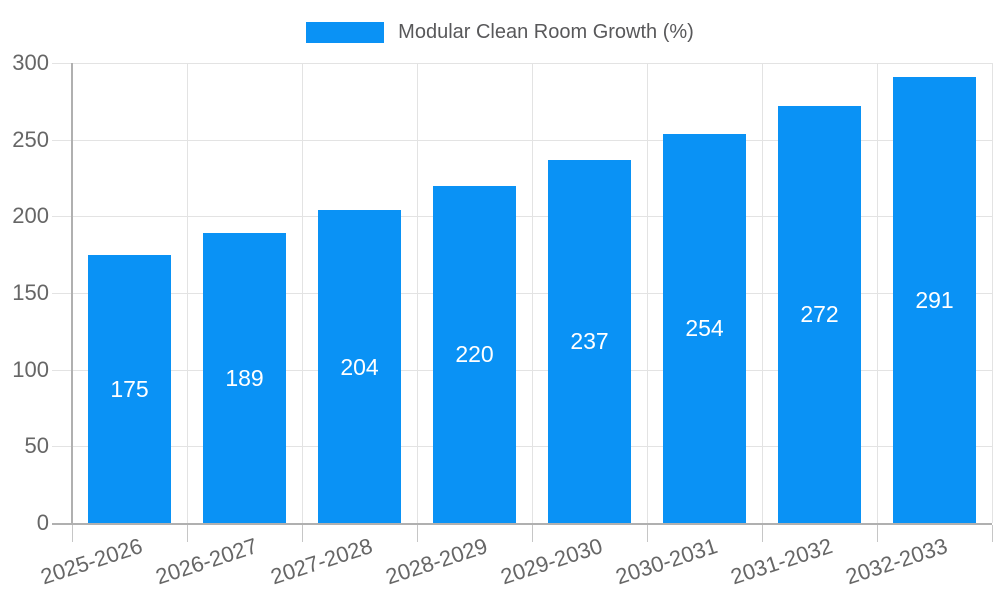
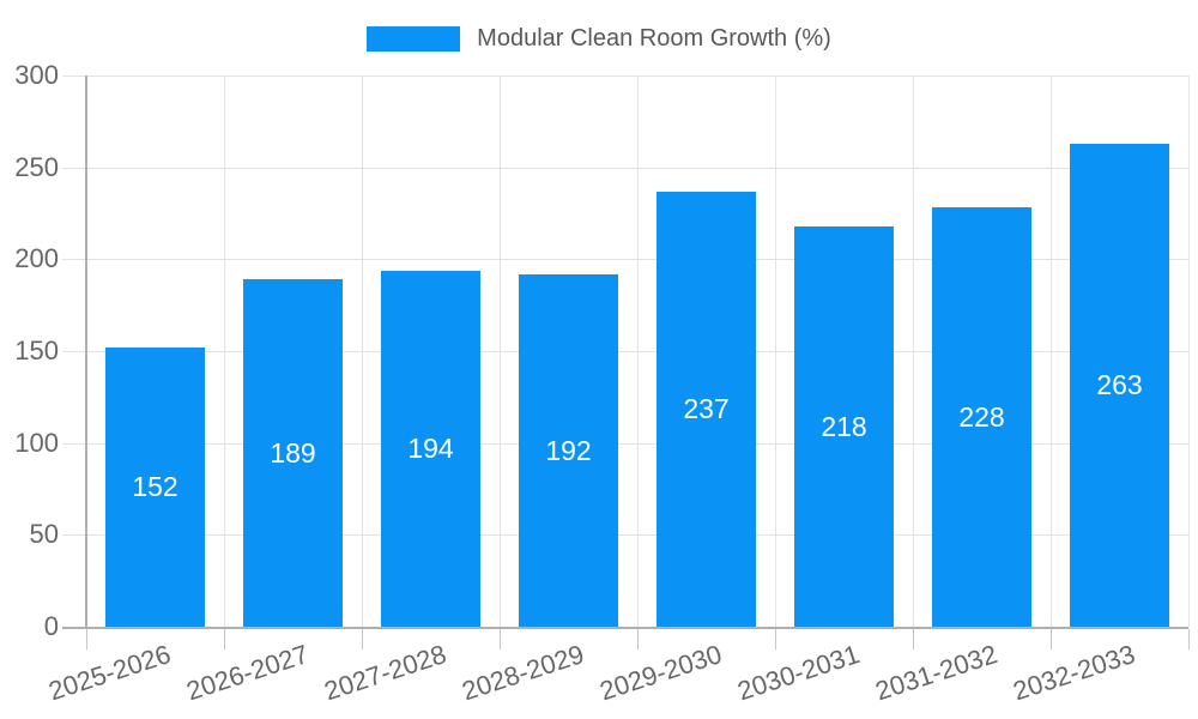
2025-2026: 175 -> 152
2027-2028: 204 -> 194
2028-2029: 220 -> 192
2030-2031: 254 -> 218
2031-2032: 272 -> 228
2032-2033: 291 -> 263
